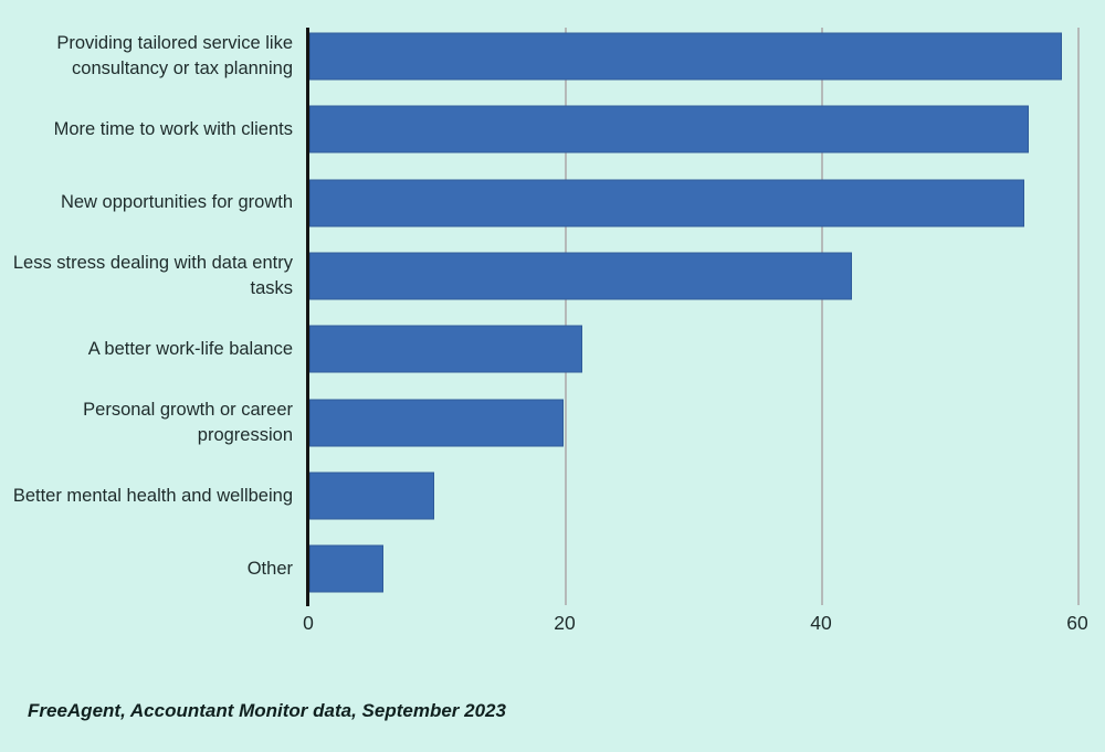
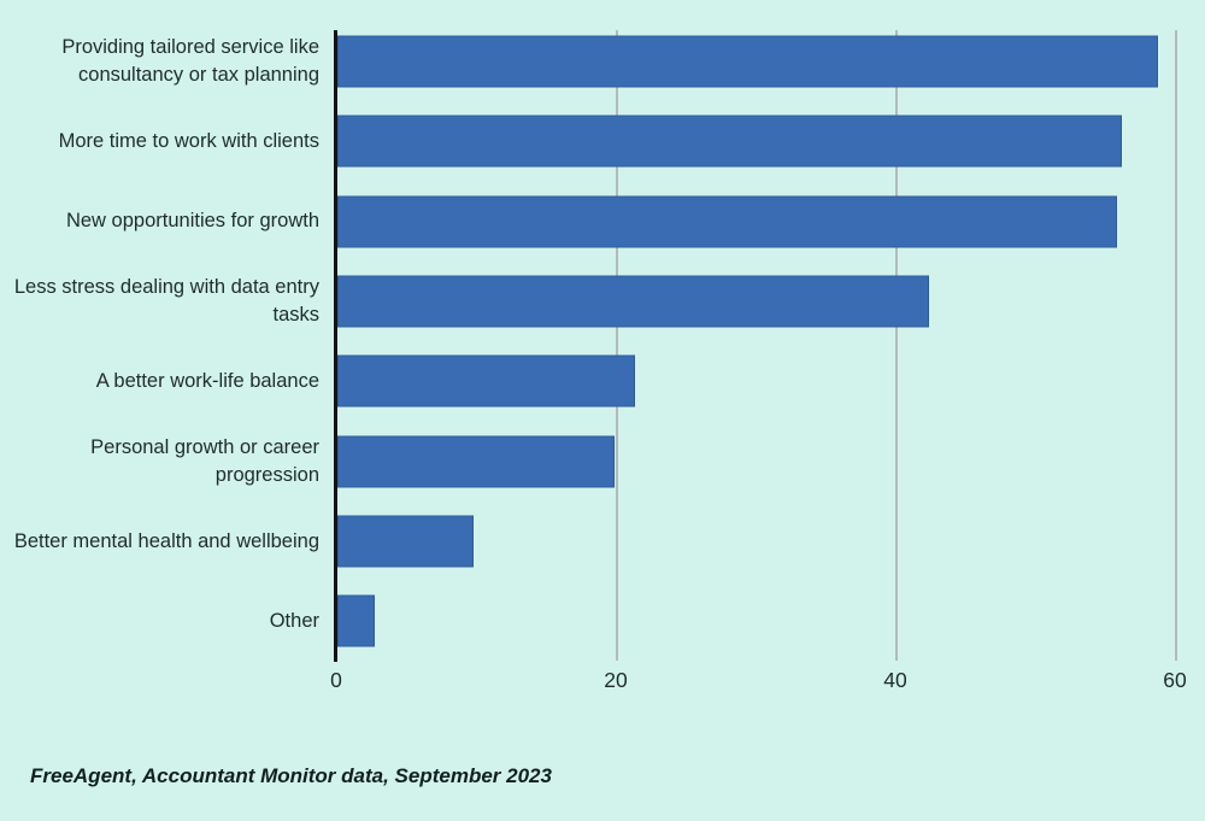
Other: 5.8 -> 2.7
